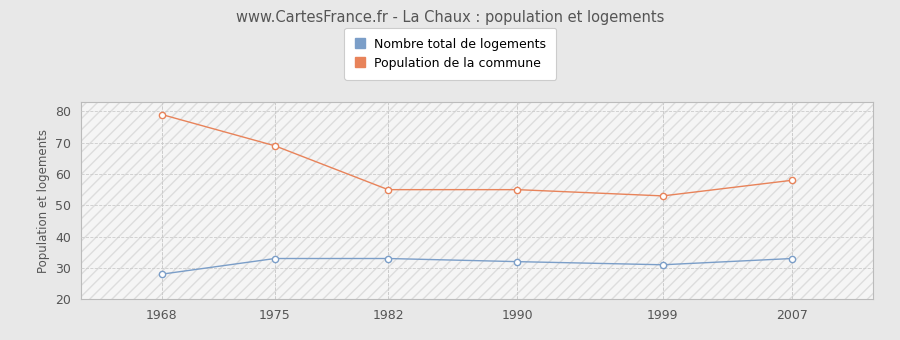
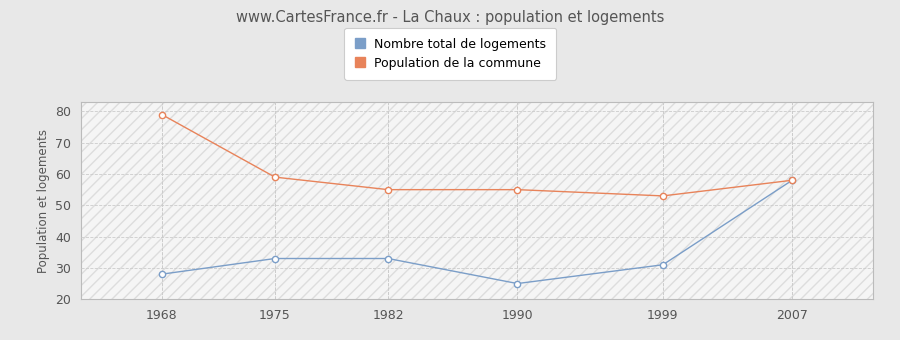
Population de la commune/1975: 69 -> 59
Nombre total de logements/1990: 32 -> 25
Nombre total de logements/2007: 33 -> 58
